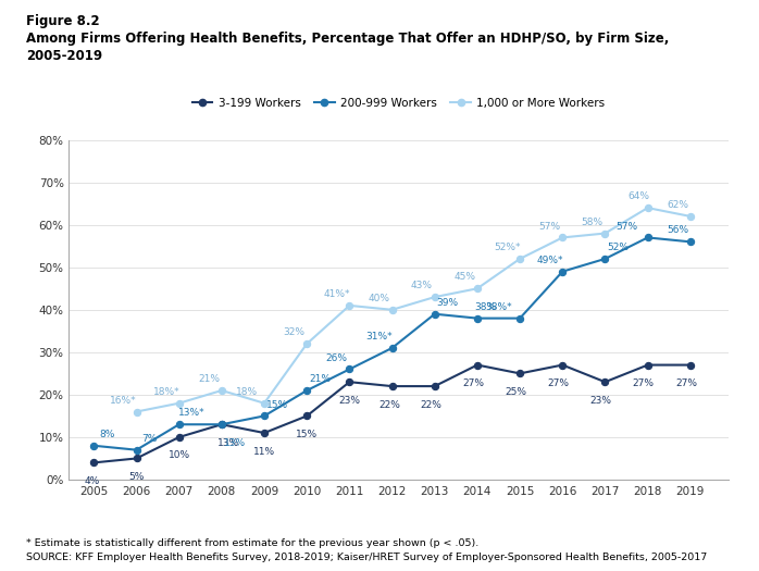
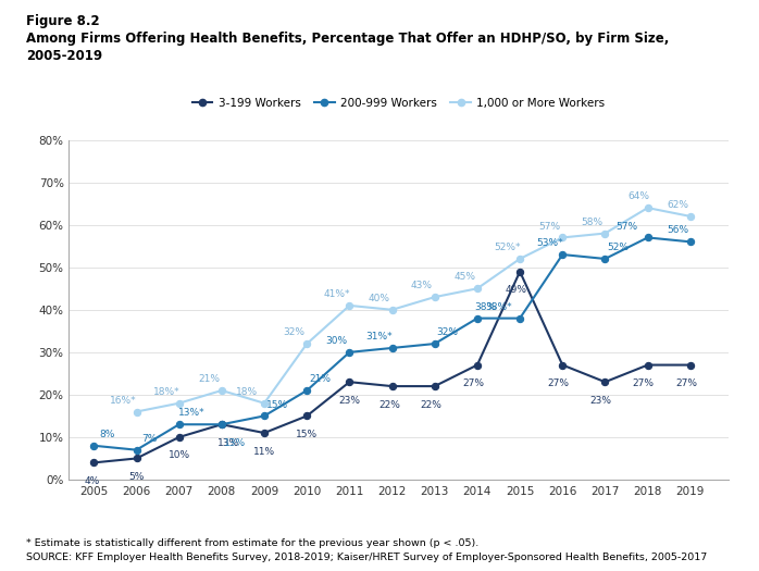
200-999 Workers/2011: 26% -> 30%
200-999 Workers/2013: 39% -> 32%
3-199 Workers/2015: 25% -> 49%
200-999 Workers/2016: 49%* -> 53%*
